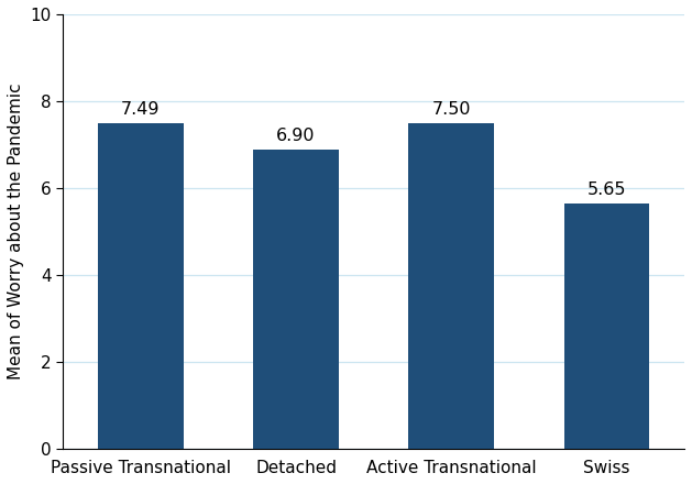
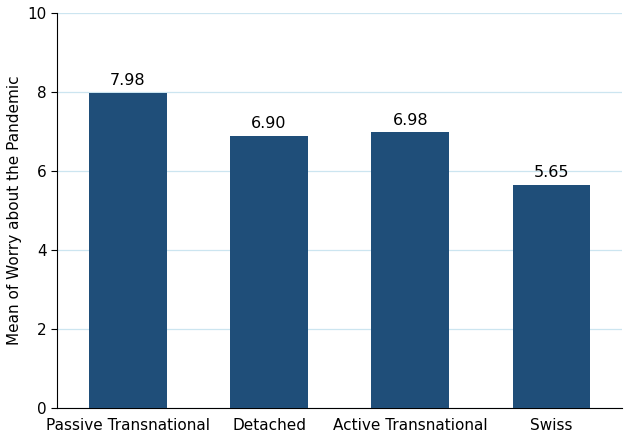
Passive Transnational: 7.49 -> 7.98
Active Transnational: 7.50 -> 6.98
